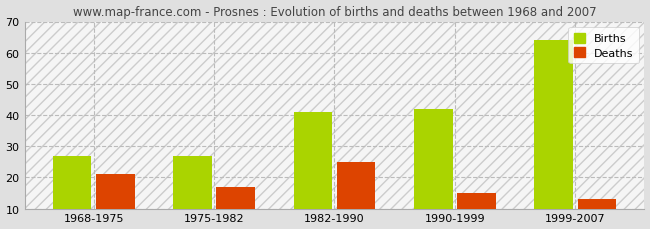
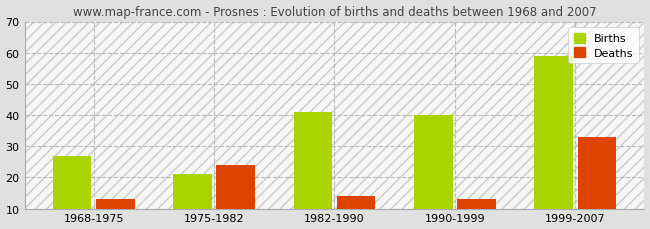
Deaths/1968-1975: 21 -> 13
Births/1975-1982: 27 -> 21
Deaths/1975-1982: 17 -> 24
Deaths/1982-1990: 25 -> 14
Births/1990-1999: 42 -> 40
Deaths/1990-1999: 15 -> 13
Births/1999-2007: 64 -> 59
Deaths/1999-2007: 13 -> 33
